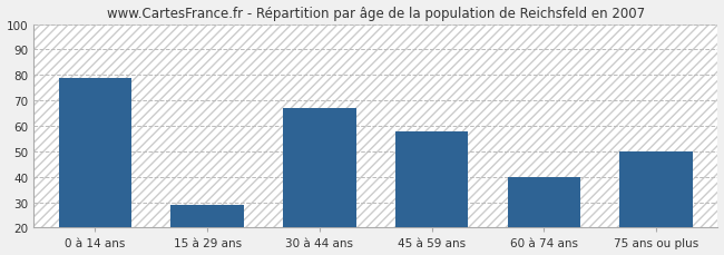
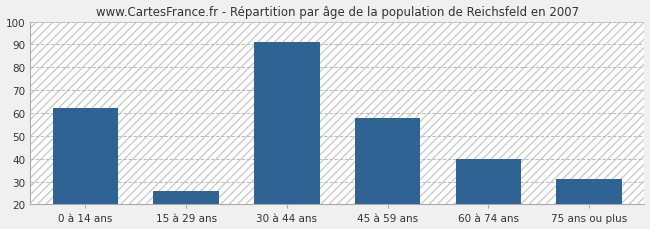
0 à 14 ans: 79 -> 62
15 à 29 ans: 29 -> 26
30 à 44 ans: 67 -> 91
75 ans ou plus: 50 -> 31
